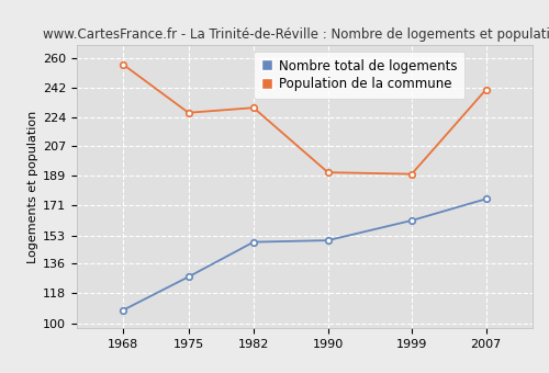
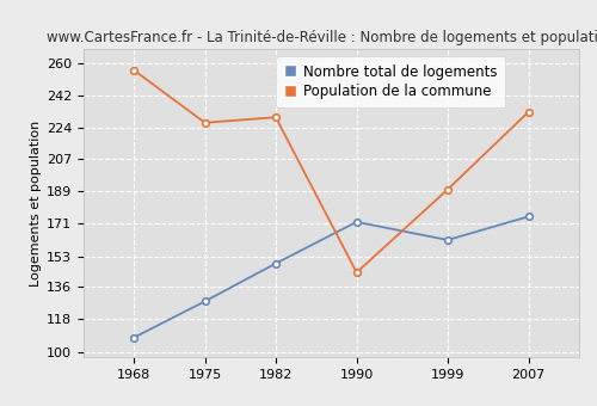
Nombre total de logements/1990: 150 -> 172
Population de la commune/1990: 191 -> 144
Population de la commune/2007: 241 -> 233
